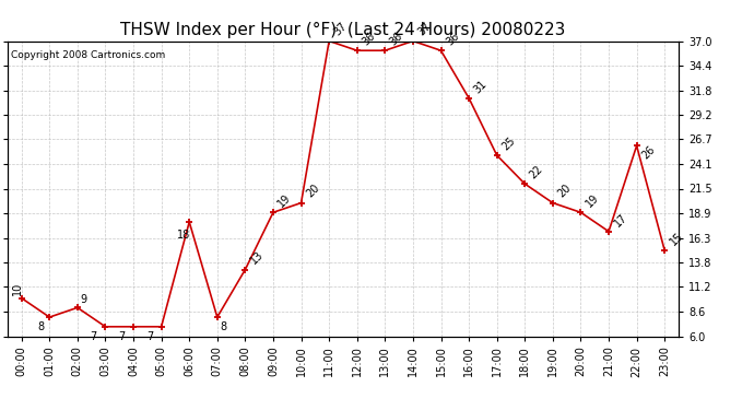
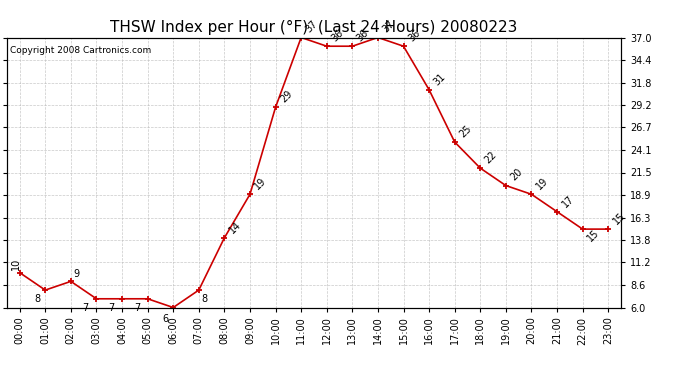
06:00: 18 -> 6
08:00: 13 -> 14
10:00: 20 -> 29
22:00: 26 -> 15
